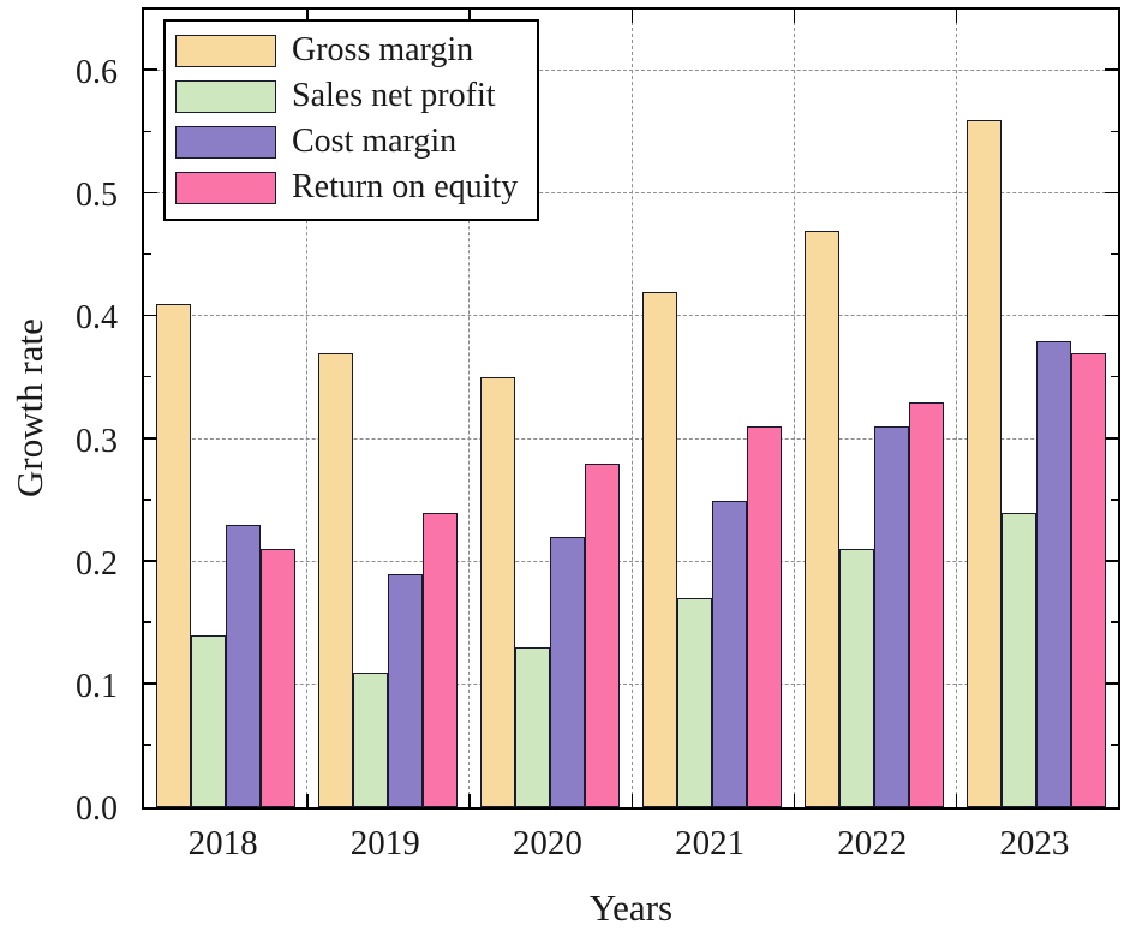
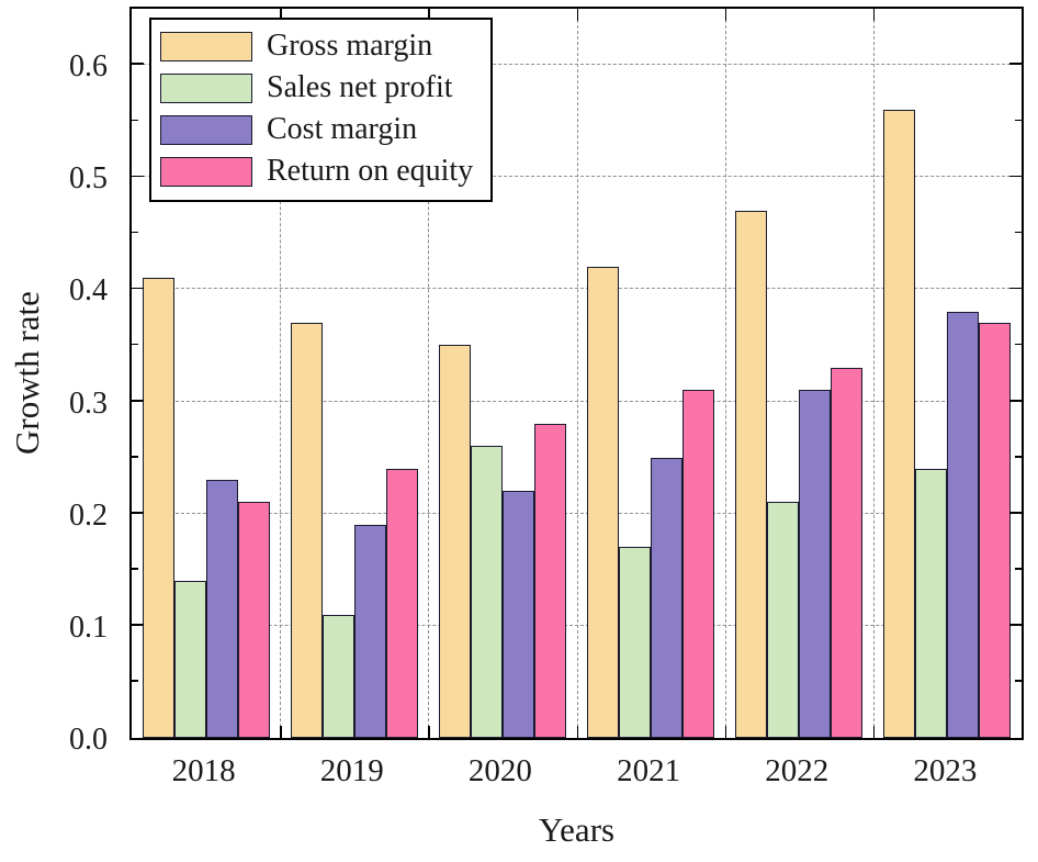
Sales net profit/2020: 0.13 -> 0.26
